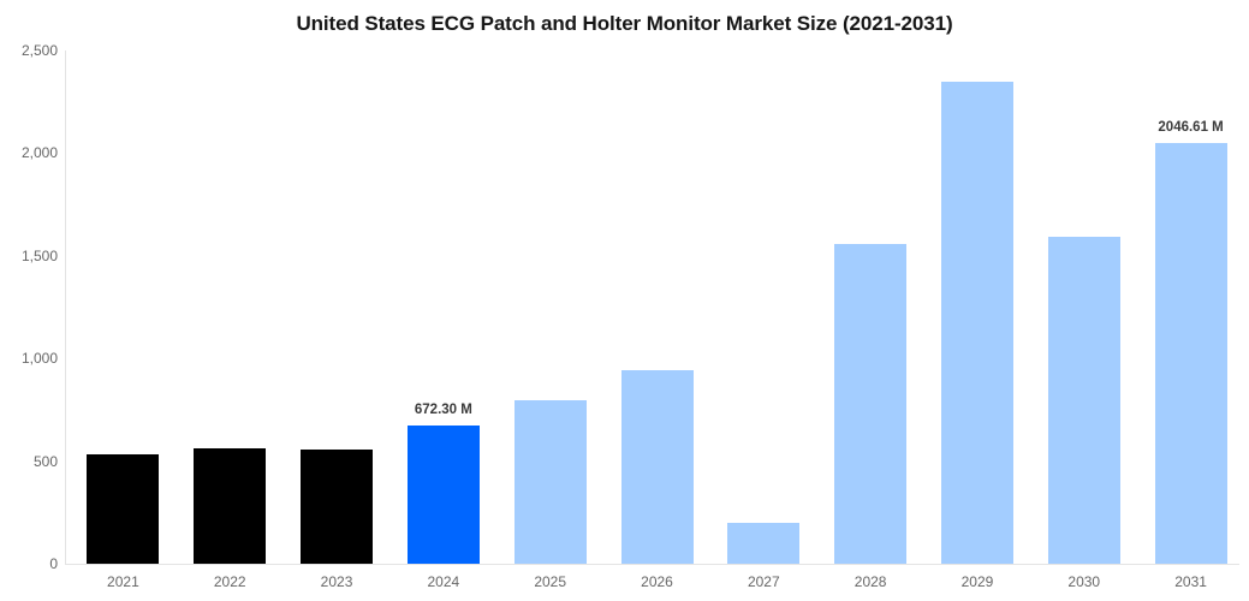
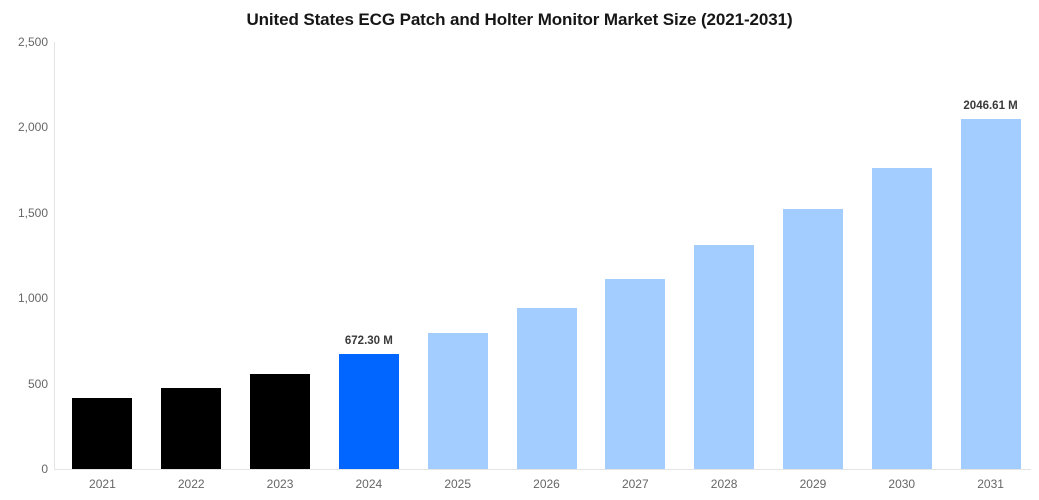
2021: 530 -> 420
2022: 560 -> 480
2027: 200 -> 1110
2028: 1560 -> 1310
2029: 2350 -> 1520
2030: 1590 -> 1760
